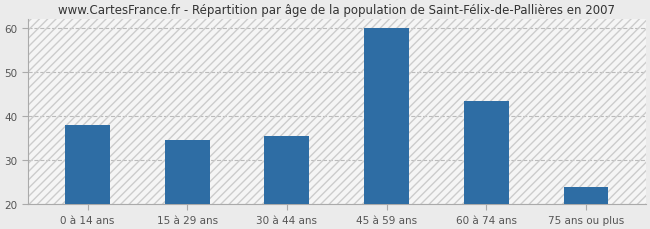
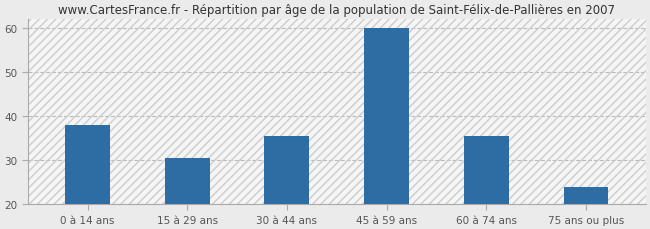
15 à 29 ans: 34.5 -> 30.5
60 à 74 ans: 43.5 -> 35.5
